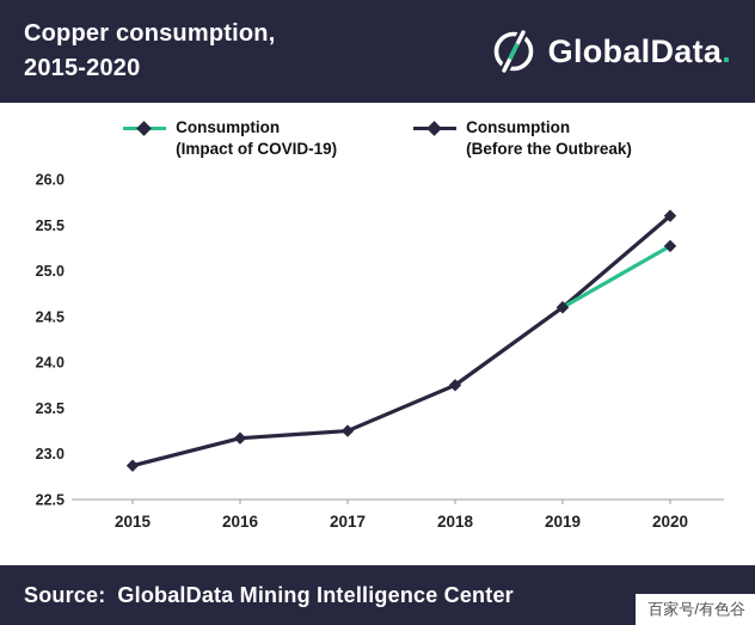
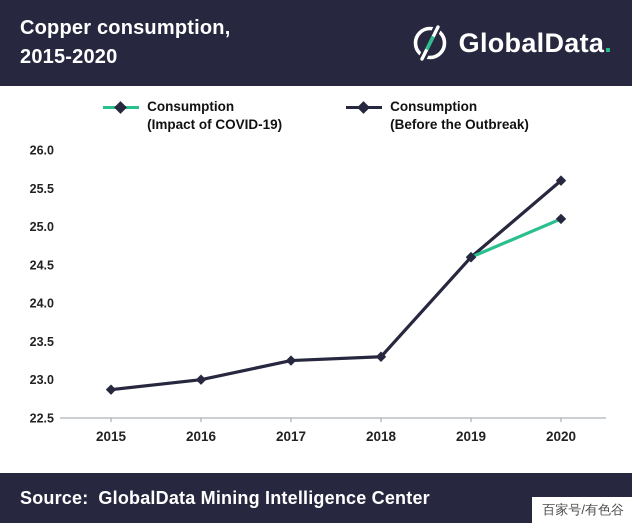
Consumption (Before the Outbreak)/2016: 23.2 -> 23.0
Consumption (Before the Outbreak)/2018: 23.8 -> 23.3
Consumption (Impact of COVID-19)/2020: 25.3 -> 25.1
